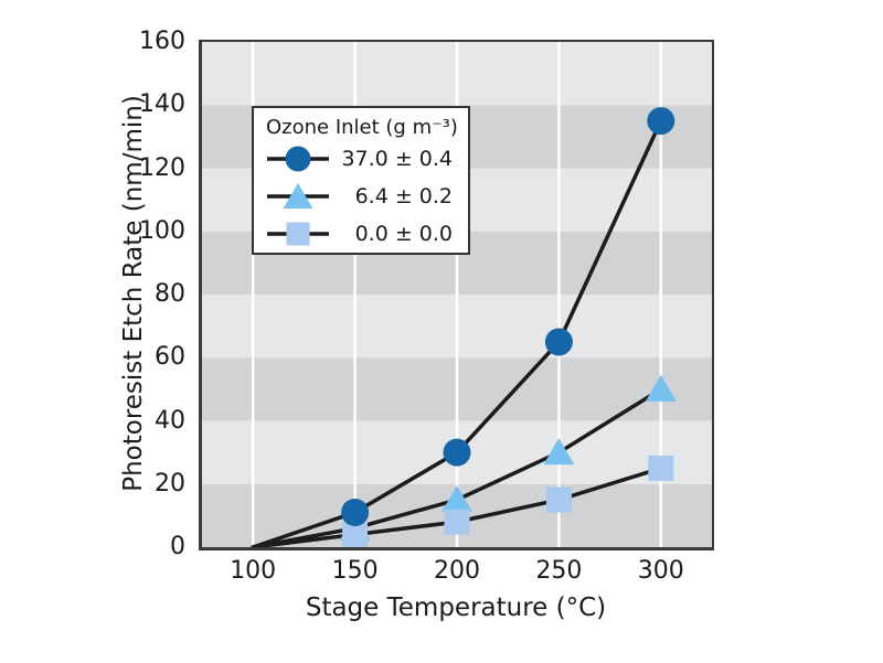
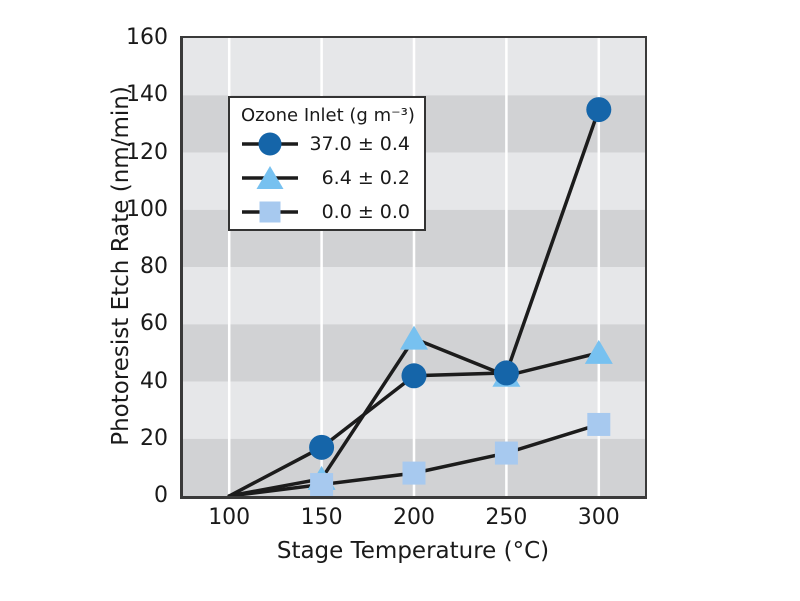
37.0 ± 0.4/150: 11 -> 17
37.0 ± 0.4/200: 30 -> 42
6.4 ± 0.2/200: 15 -> 55
37.0 ± 0.4/250: 65 -> 43
6.4 ± 0.2/250: 30 -> 42
